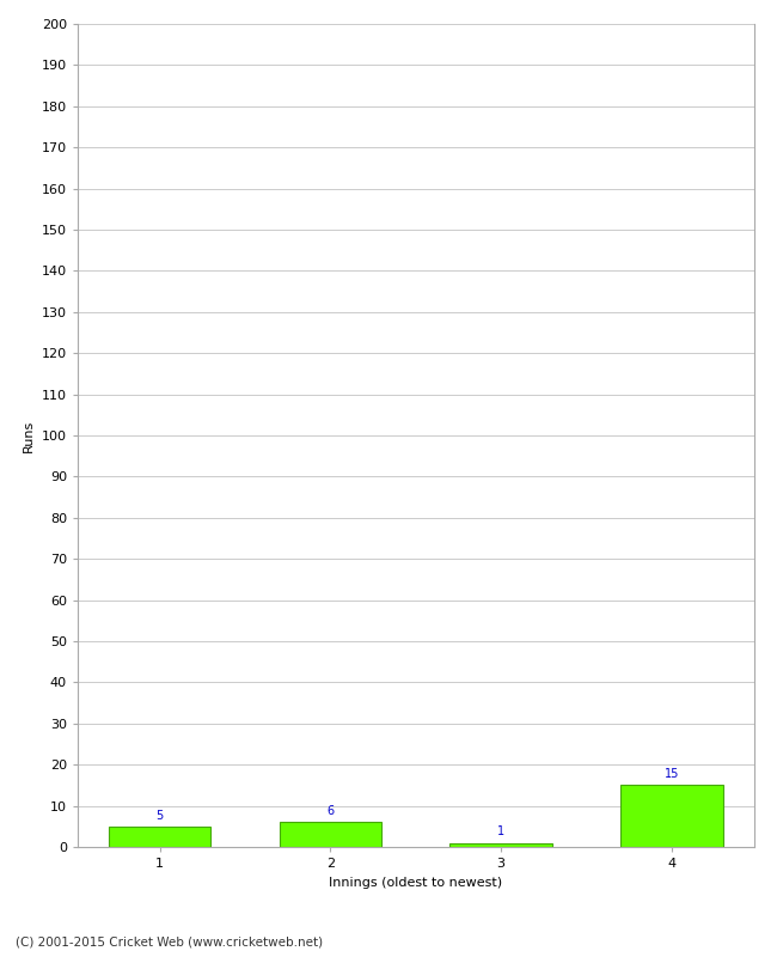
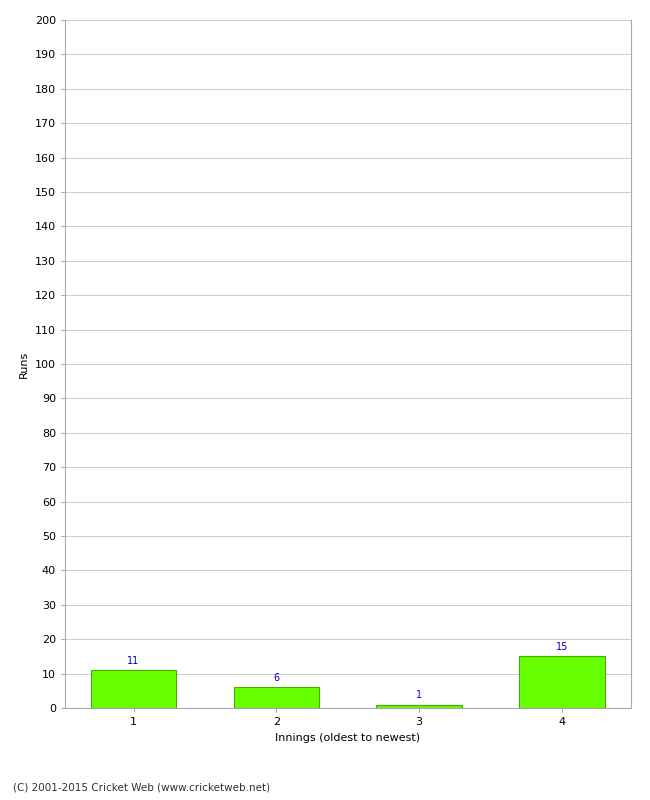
1: 5 -> 11
